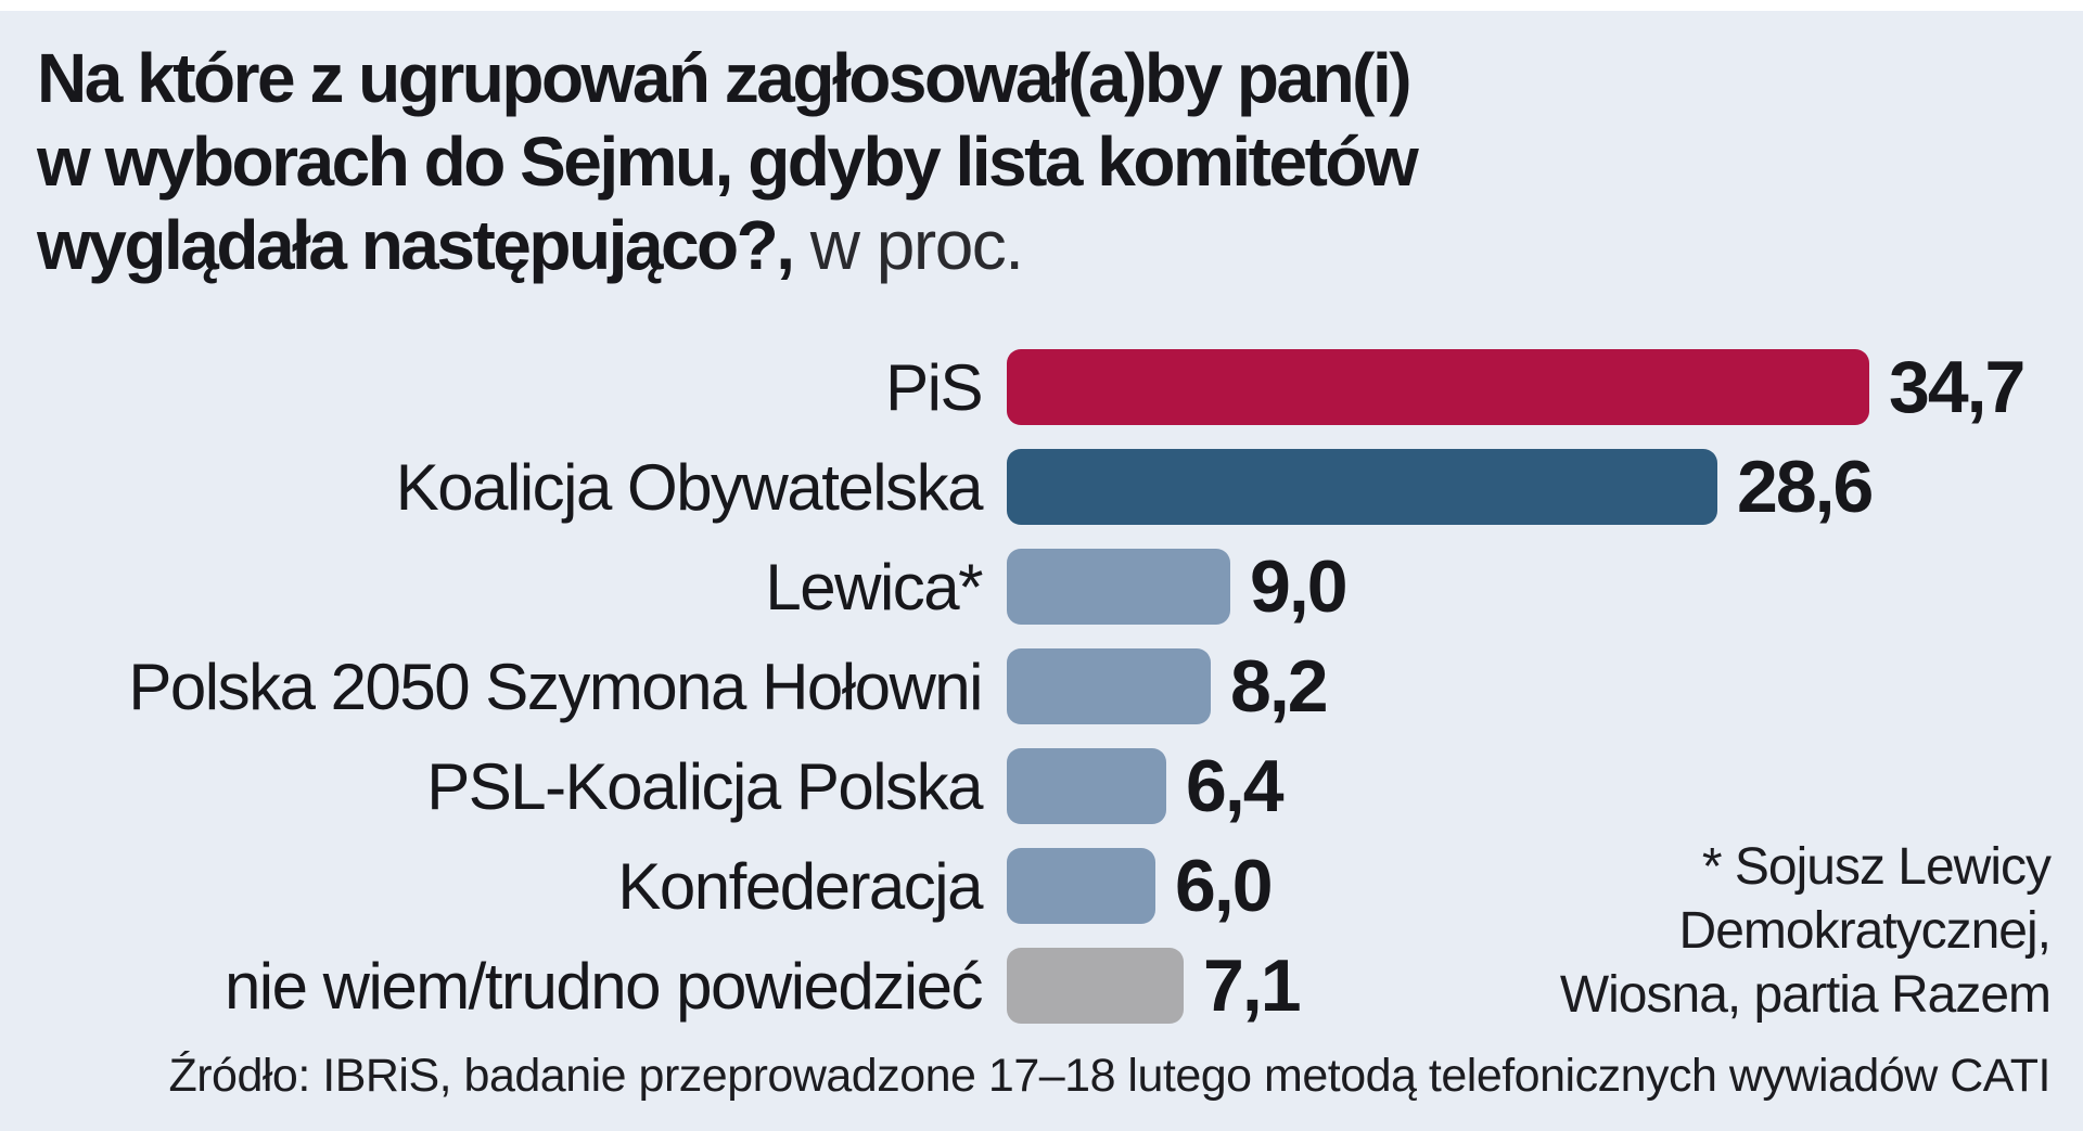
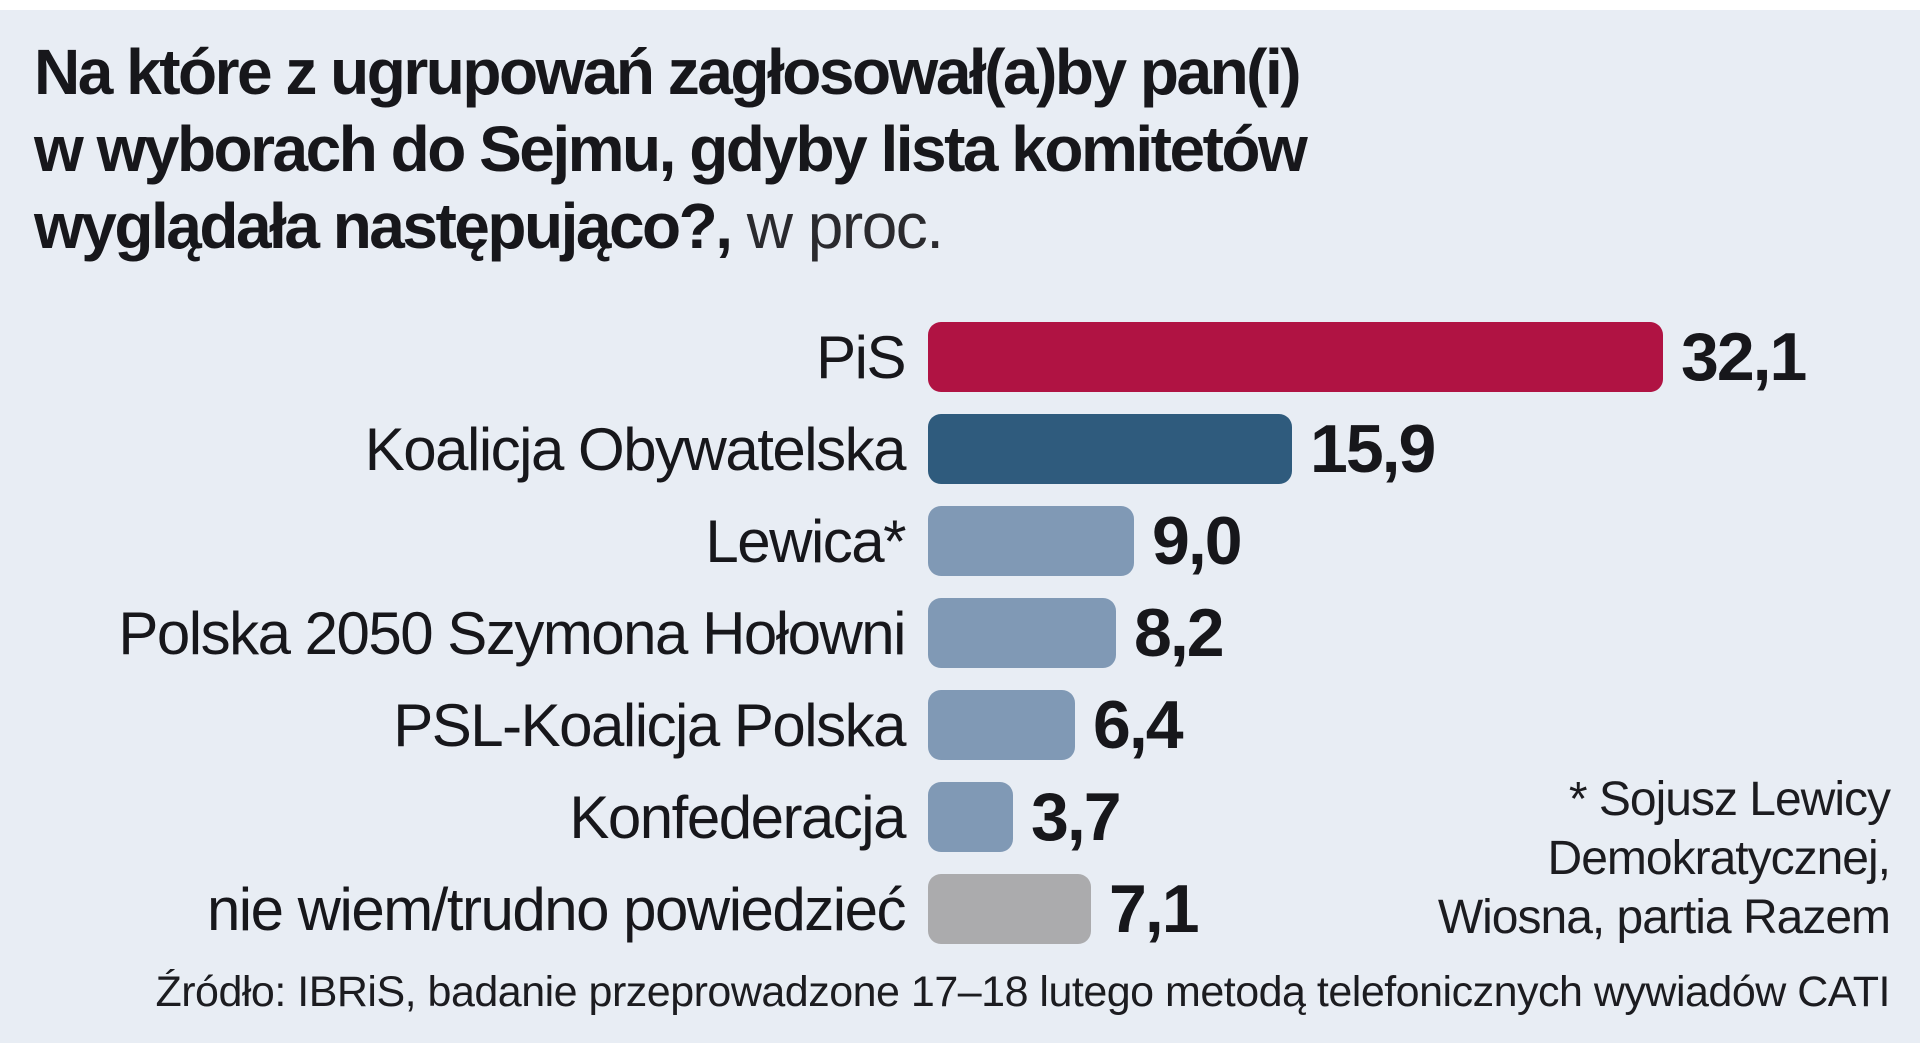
PiS: 34,7 -> 32,1
Koalicja Obywatelska: 28,6 -> 15,9
Konfederacja: 6,0 -> 3,7
